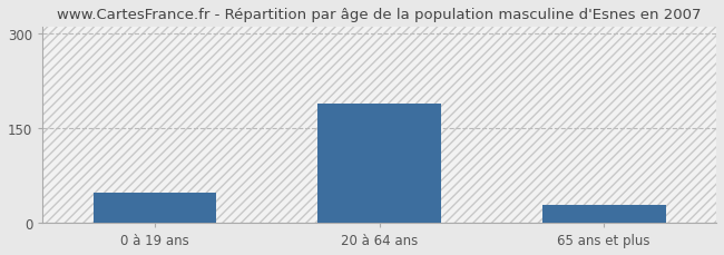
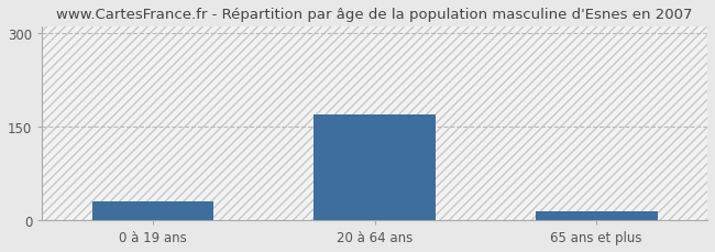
0 à 19 ans: 48 -> 30
20 à 64 ans: 188 -> 170
65 ans et plus: 28 -> 15
